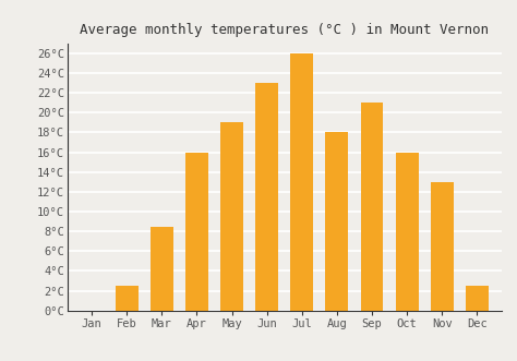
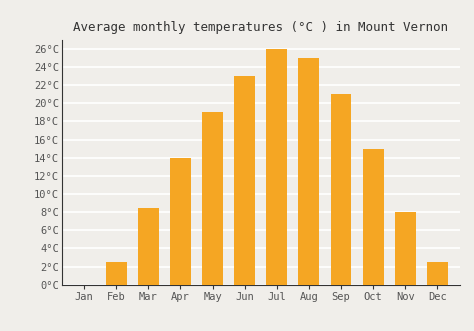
Apr: 16.0°C -> 14.0°C
Aug: 18.0°C -> 25.0°C
Oct: 16.0°C -> 15.0°C
Nov: 13.0°C -> 8.0°C
